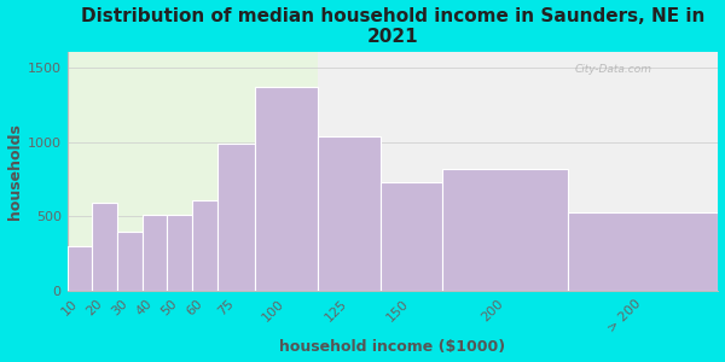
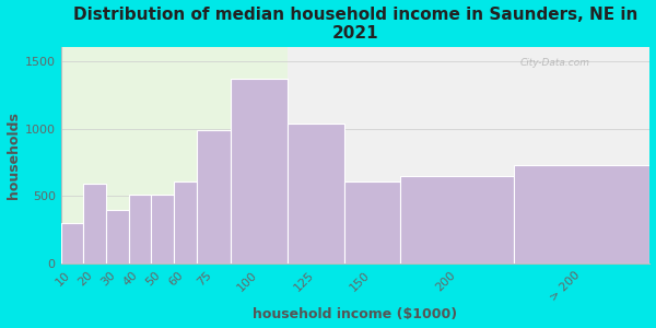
150: 730 -> 610
200: 820 -> 650
> 200: 530 -> 730
